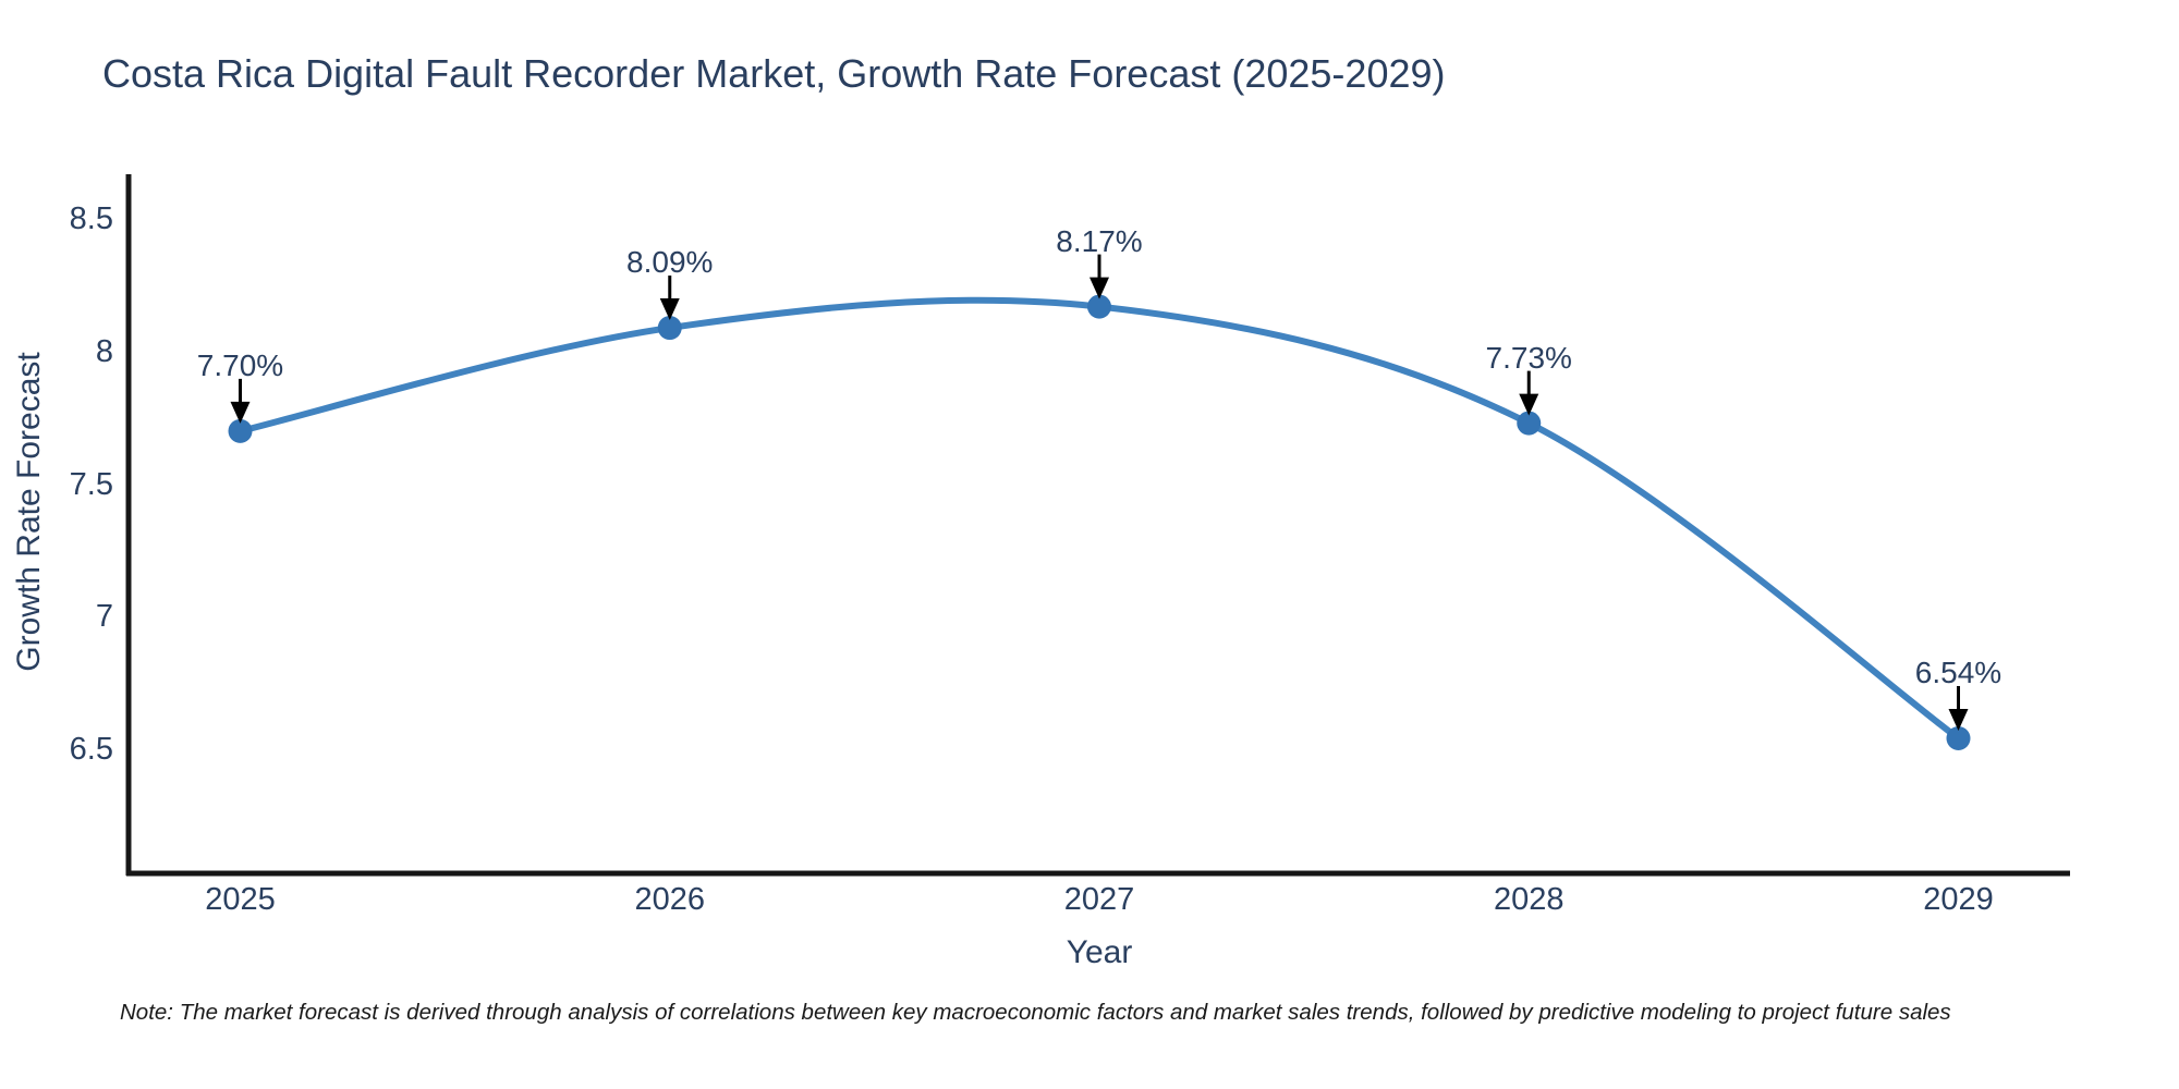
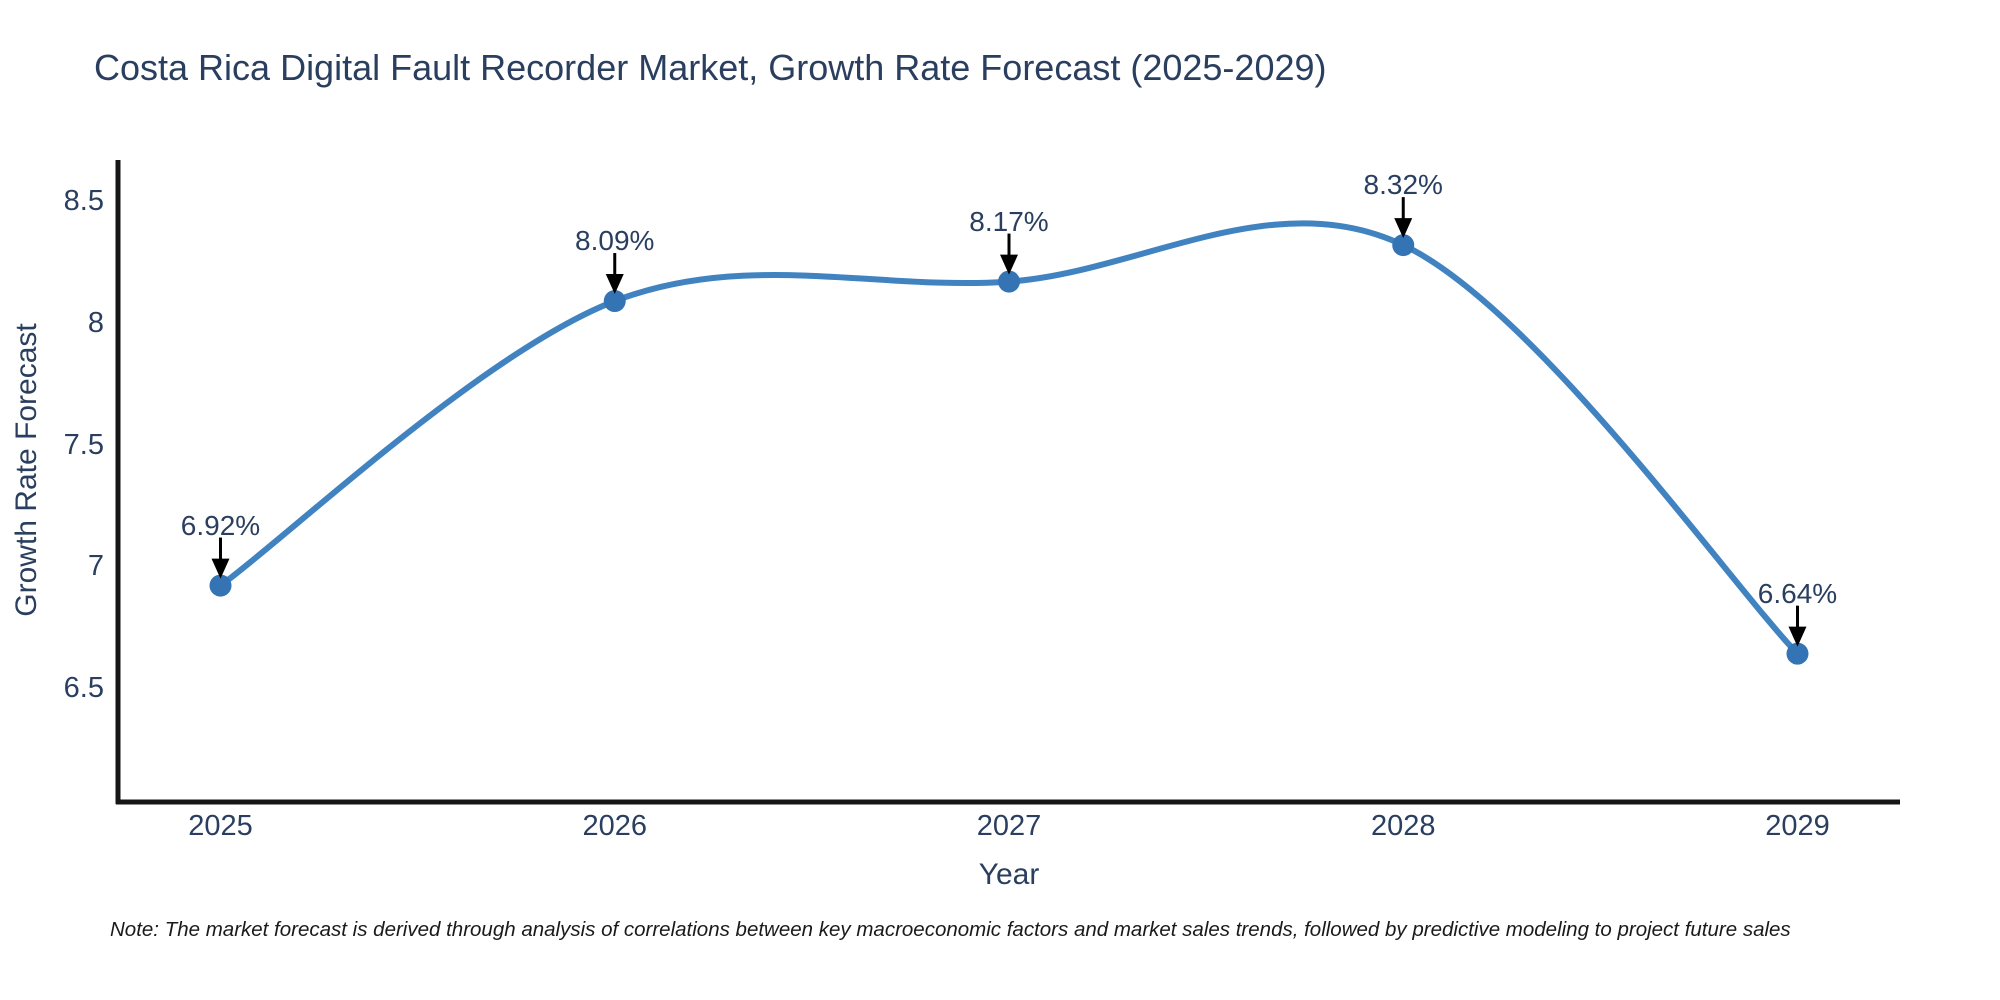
2025: 7.70% -> 6.92%
2028: 7.73% -> 8.32%
2029: 6.54% -> 6.64%
